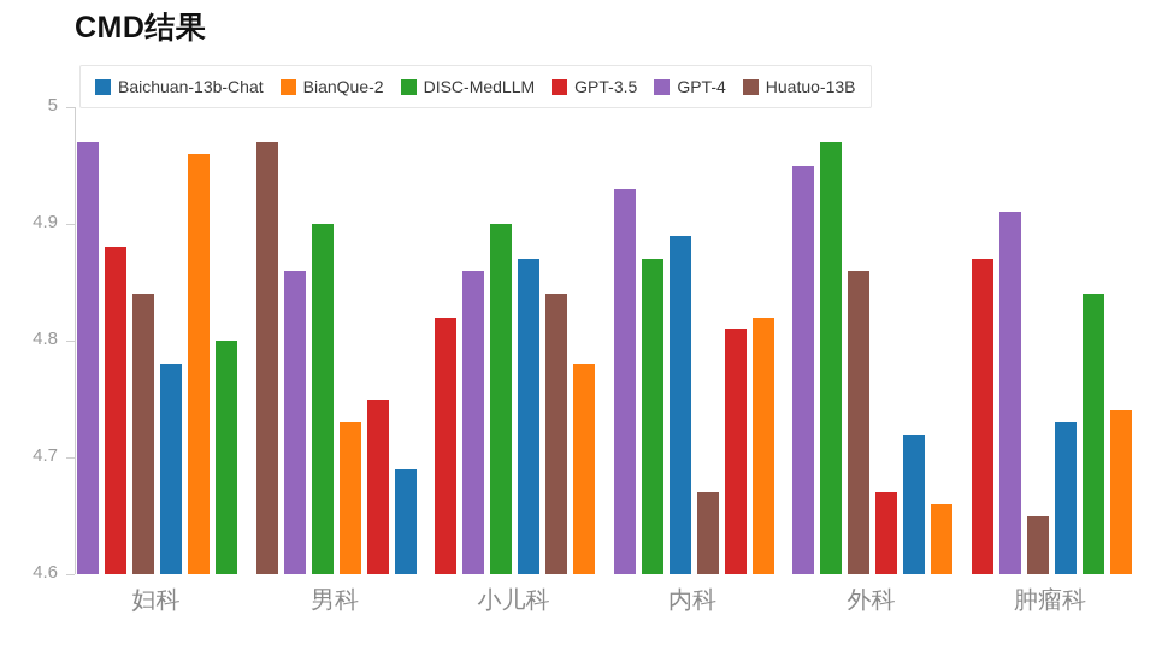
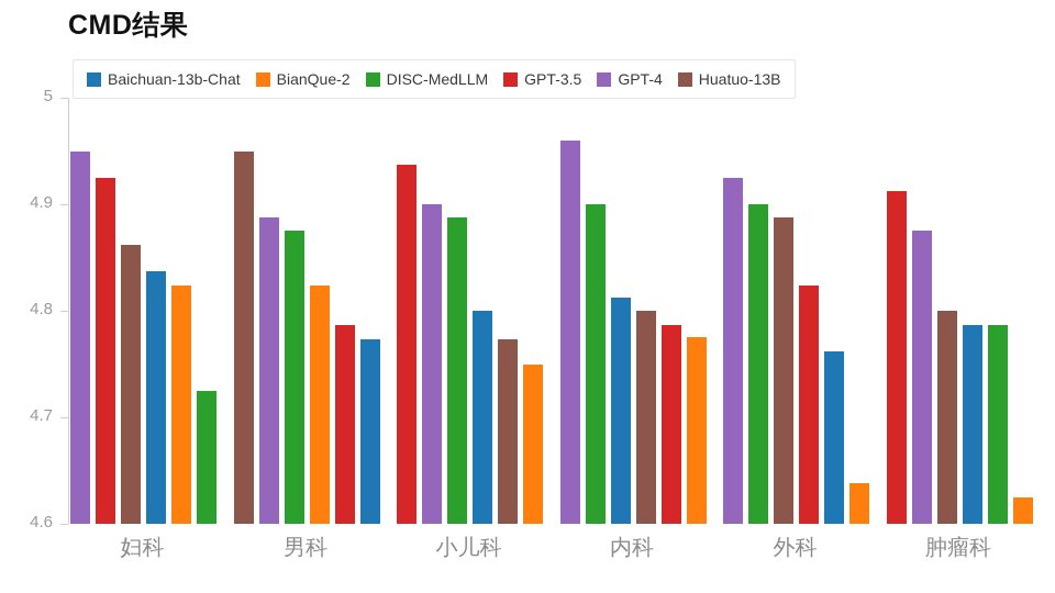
Baichuan-13b-Chat/妇科: 4.78 -> 4.84
BianQue-2/妇科: 4.96 -> 4.82
DISC-MedLLM/妇科: 4.80 -> 4.72
GPT-3.5/妇科: 4.88 -> 4.92
GPT-4/妇科: 4.97 -> 4.95
Huatuo-13B/妇科: 4.84 -> 4.86
Baichuan-13b-Chat/男科: 4.69 -> 4.77
BianQue-2/男科: 4.73 -> 4.82
DISC-MedLLM/男科: 4.90 -> 4.88
GPT-3.5/男科: 4.75 -> 4.79
GPT-4/男科: 4.86 -> 4.89
Huatuo-13B/男科: 4.97 -> 4.95
Baichuan-13b-Chat/小儿科: 4.87 -> 4.80
BianQue-2/小儿科: 4.78 -> 4.75
DISC-MedLLM/小儿科: 4.90 -> 4.89
GPT-3.5/小儿科: 4.82 -> 4.94
GPT-4/小儿科: 4.86 -> 4.90
Huatuo-13B/小儿科: 4.84 -> 4.77
Baichuan-13b-Chat/内科: 4.89 -> 4.81
BianQue-2/内科: 4.82 -> 4.78
DISC-MedLLM/内科: 4.87 -> 4.90
GPT-3.5/内科: 4.81 -> 4.79
GPT-4/内科: 4.93 -> 4.96
Huatuo-13B/内科: 4.67 -> 4.80
Baichuan-13b-Chat/外科: 4.72 -> 4.76
BianQue-2/外科: 4.66 -> 4.64
DISC-MedLLM/外科: 4.97 -> 4.90
GPT-3.5/外科: 4.67 -> 4.82
GPT-4/外科: 4.95 -> 4.92
Huatuo-13B/外科: 4.86 -> 4.89
Baichuan-13b-Chat/肿瘤科: 4.73 -> 4.79
BianQue-2/肿瘤科: 4.74 -> 4.62
DISC-MedLLM/肿瘤科: 4.84 -> 4.79
GPT-3.5/肿瘤科: 4.87 -> 4.91
GPT-4/肿瘤科: 4.91 -> 4.88
Huatuo-13B/肿瘤科: 4.65 -> 4.80
